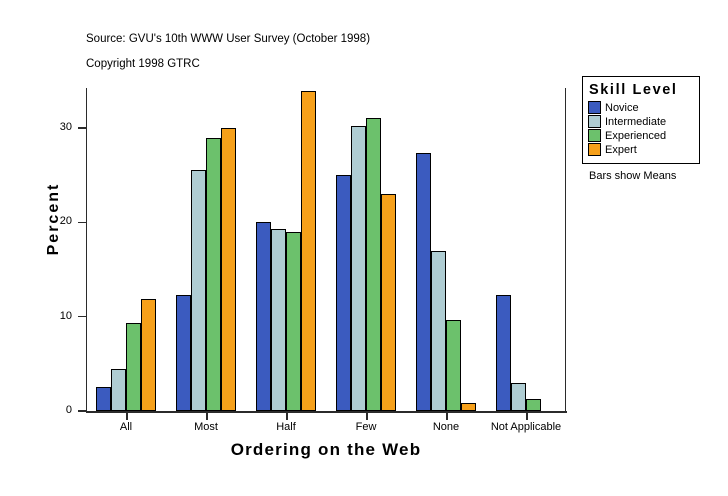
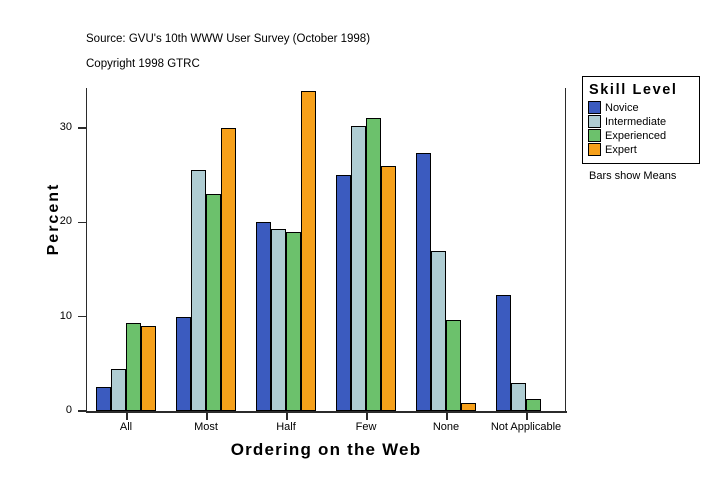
Expert/All: 12 -> 9
Novice/Most: 12 -> 10
Experienced/Most: 29 -> 23
Expert/Few: 23 -> 26
